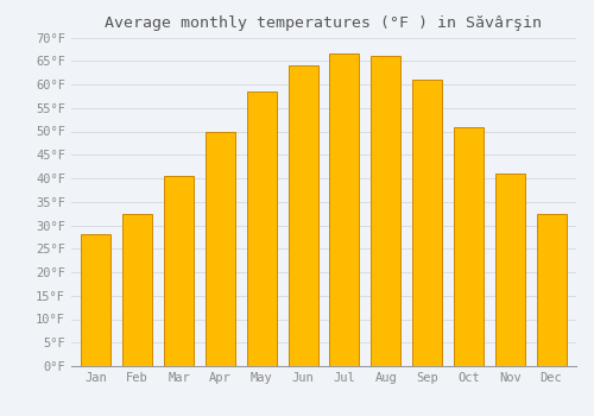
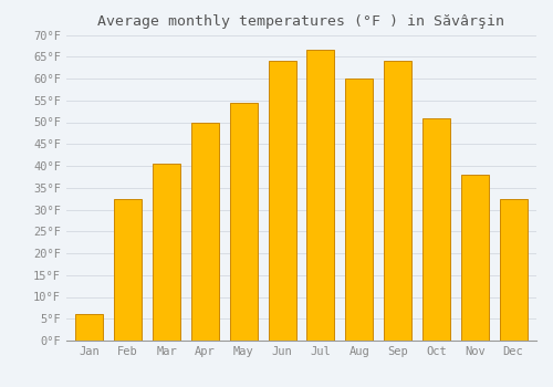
Jan: 28.0°F -> 6.0°F
May: 58.5°F -> 54.5°F
Aug: 66.0°F -> 60.0°F
Sep: 61.0°F -> 64.0°F
Nov: 41.0°F -> 38.0°F
